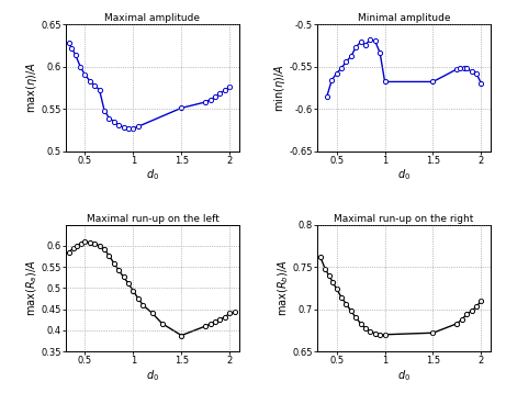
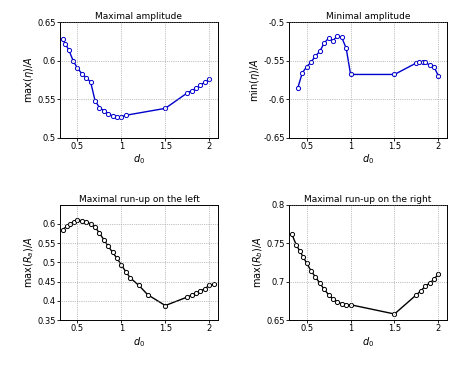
Maximal amplitude/1.5: 0.551 -> 0.538
Maximal run-up on the right/1.5: 0.672 -> 0.658
